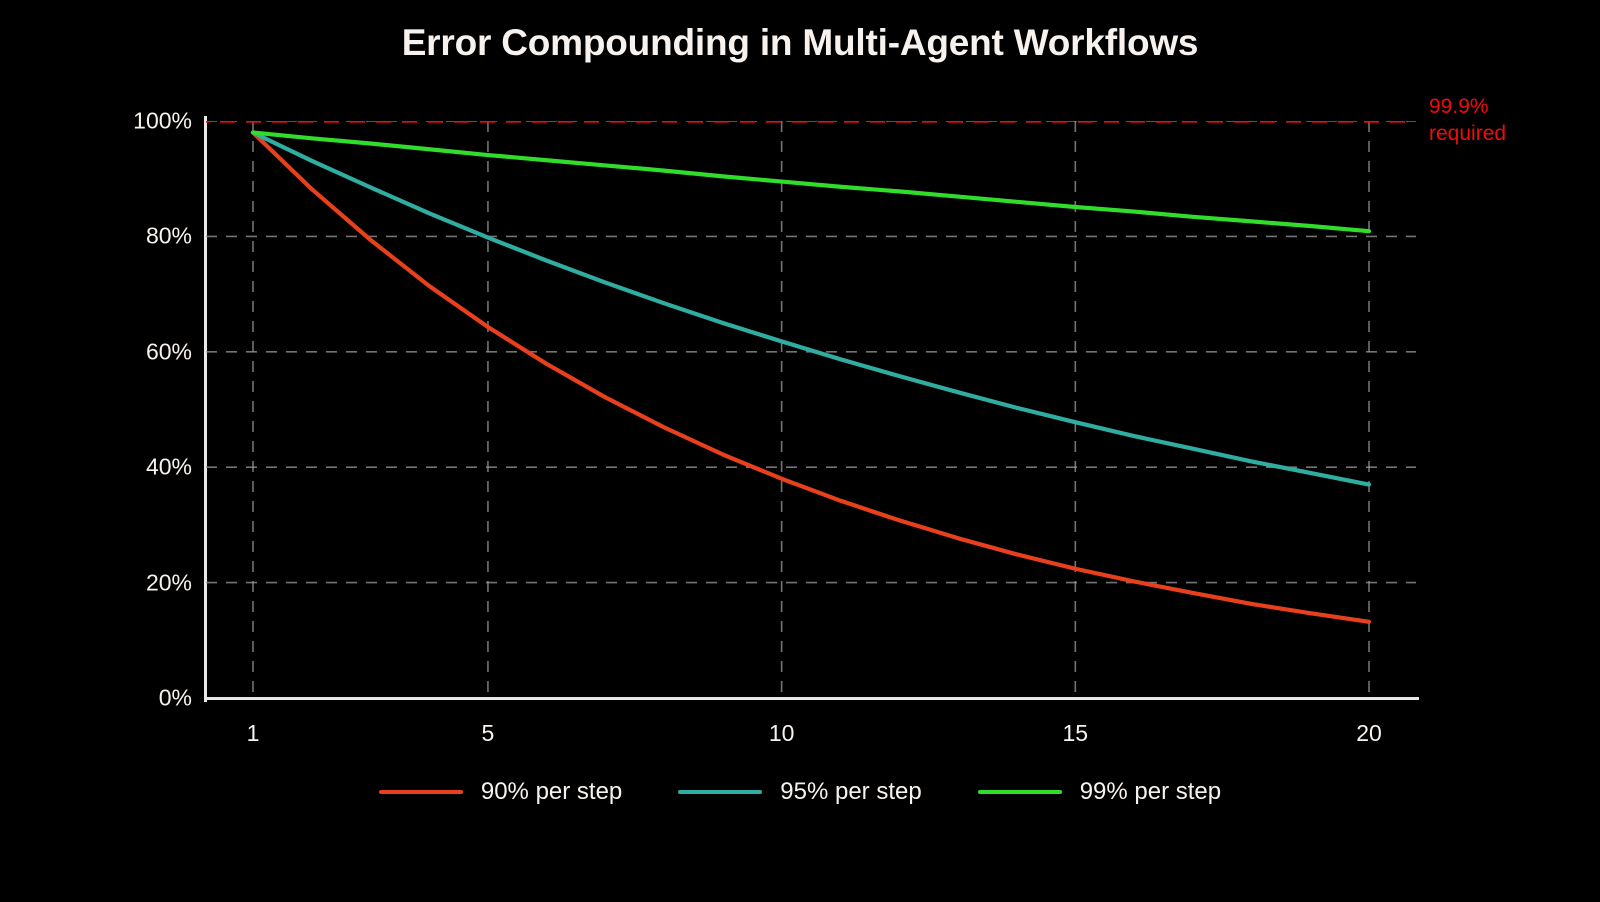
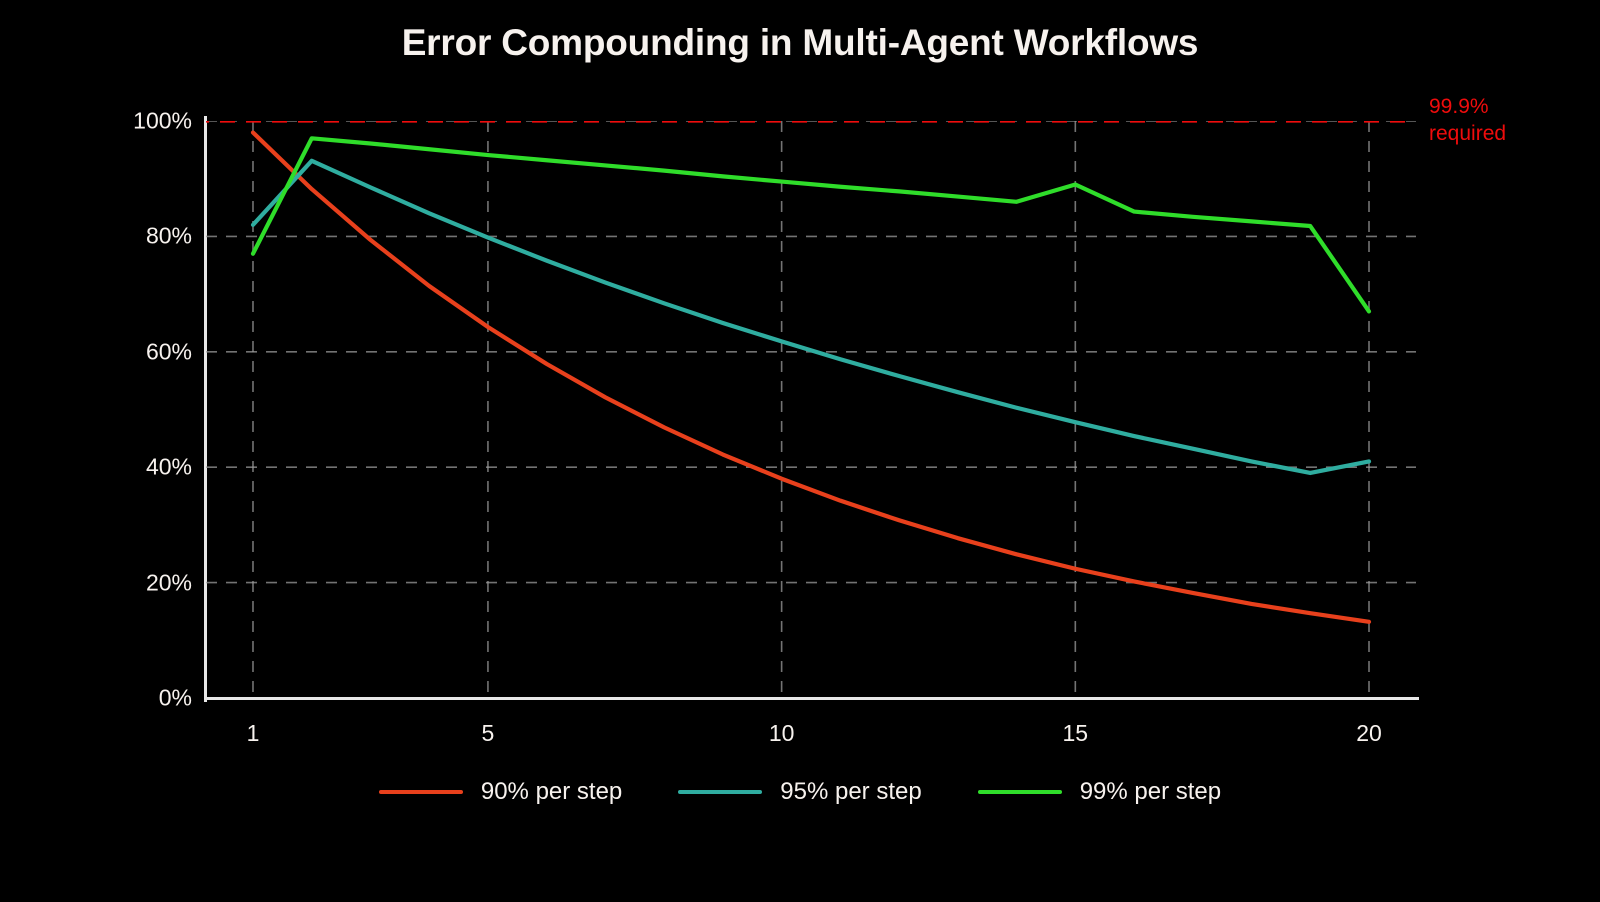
95% per step/1: 98% -> 82%
99% per step/1: 98% -> 77%
99% per step/15: 85% -> 89%
95% per step/20: 37% -> 41%
99% per step/20: 81% -> 67%
